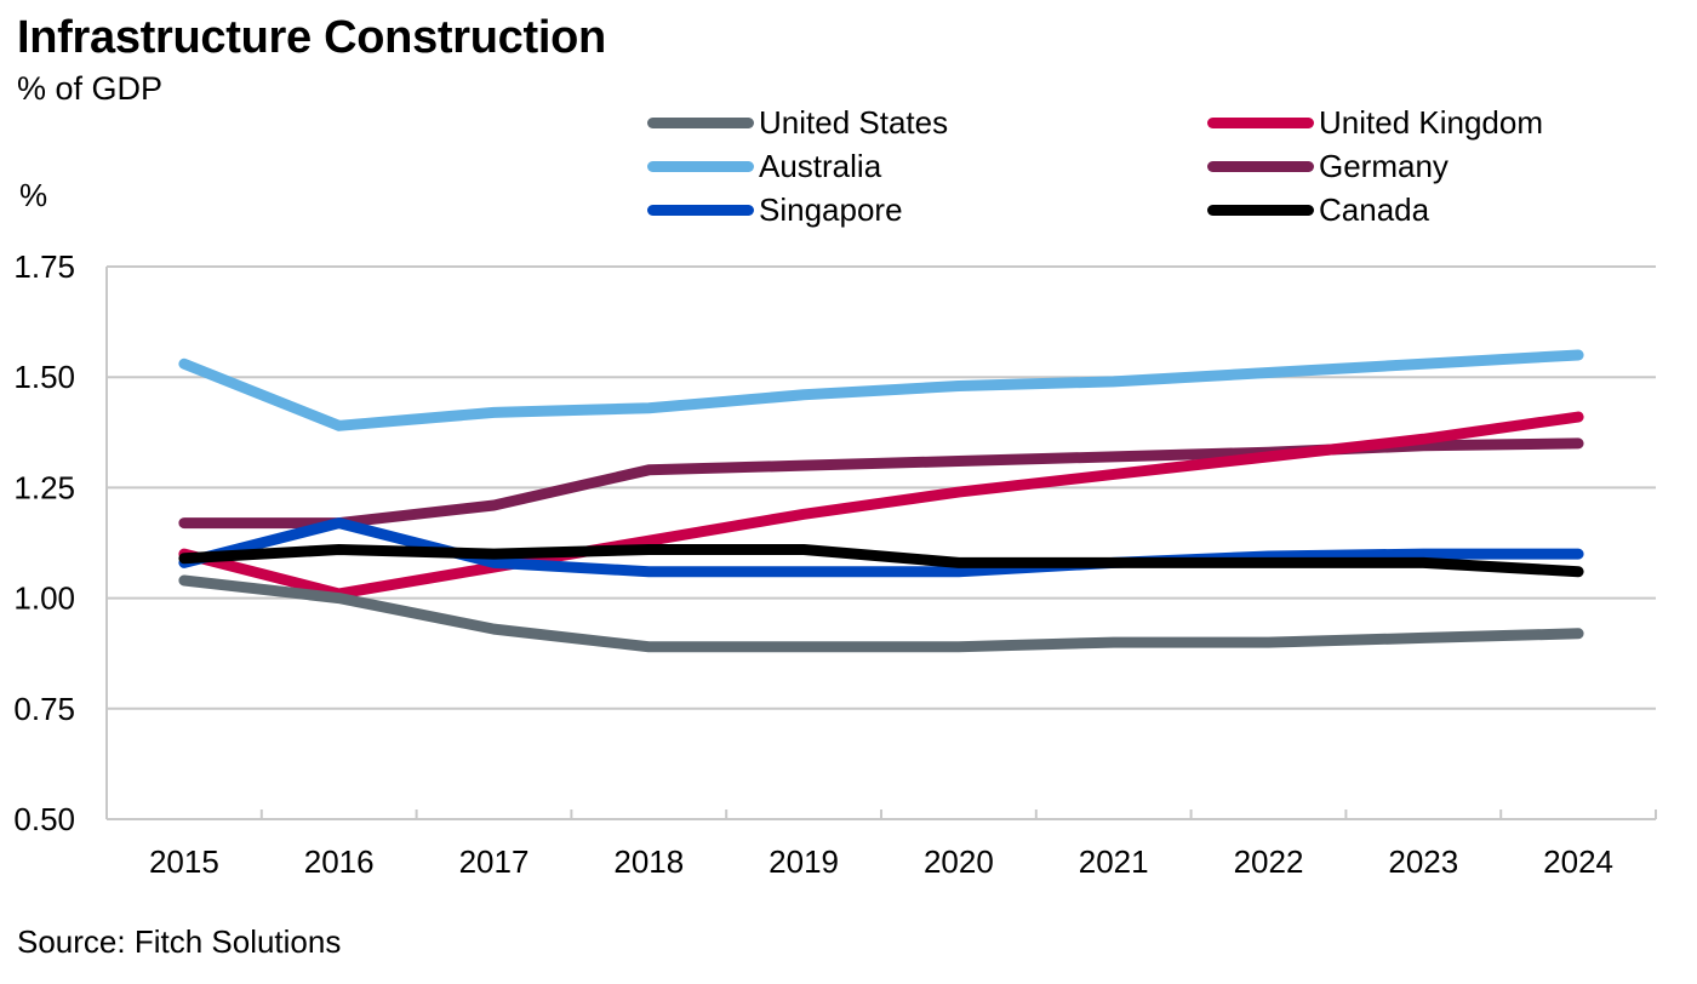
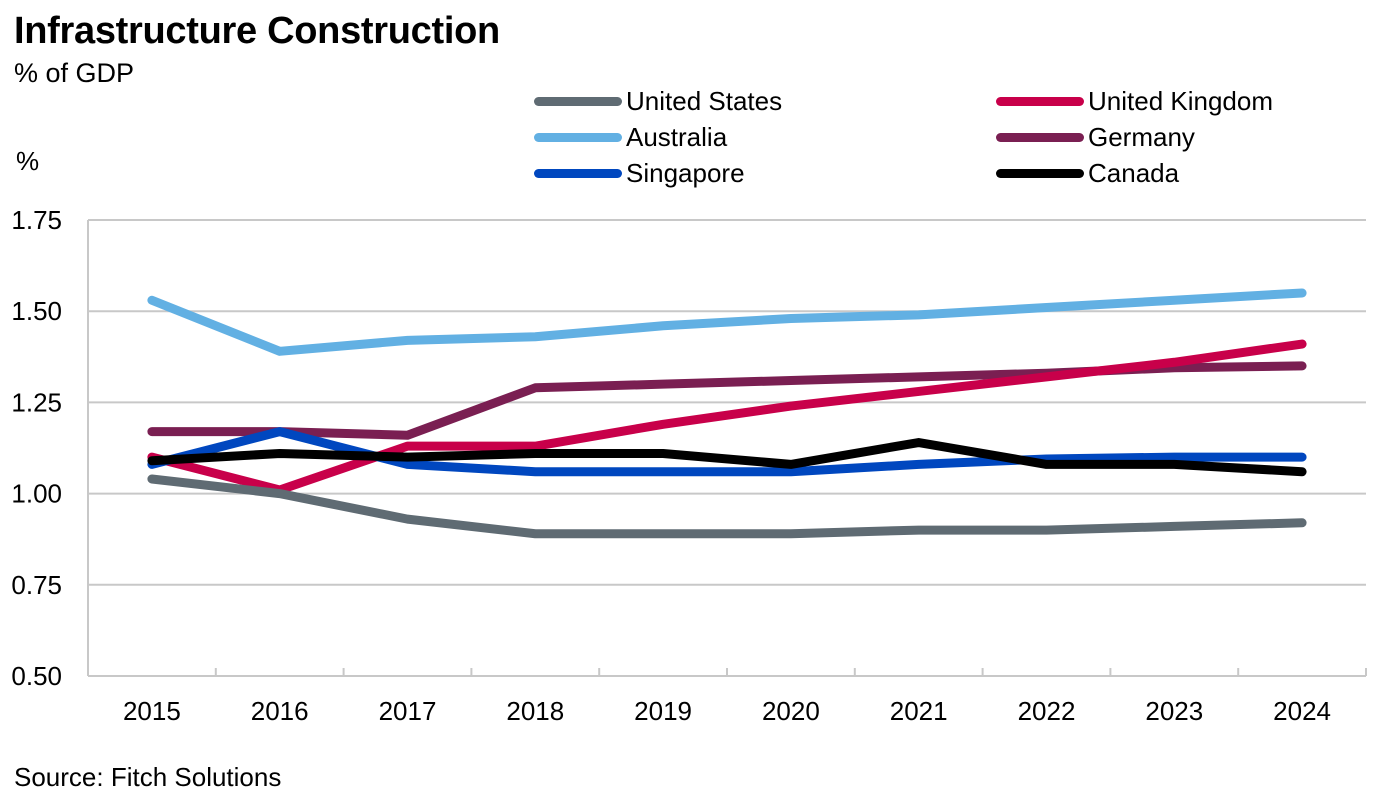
United Kingdom/2017: 1.07 -> 1.13
Germany/2017: 1.21 -> 1.16
Canada/2021: 1.08 -> 1.14
